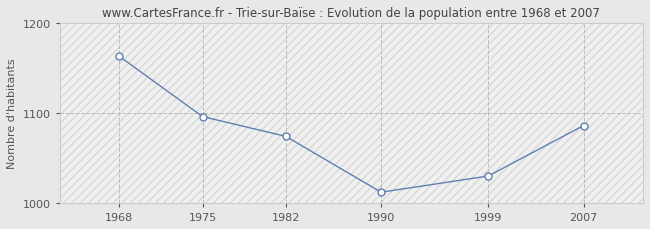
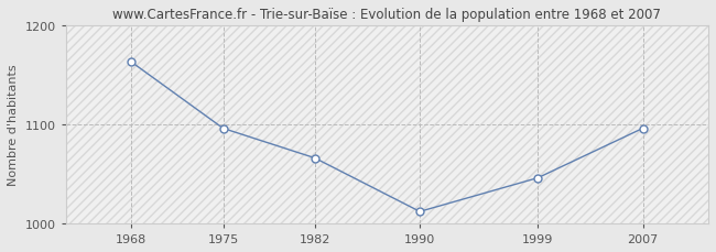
1982: 1074 -> 1066
1999: 1030 -> 1046
2007: 1086 -> 1096
